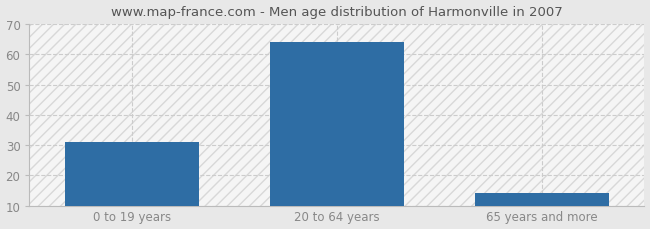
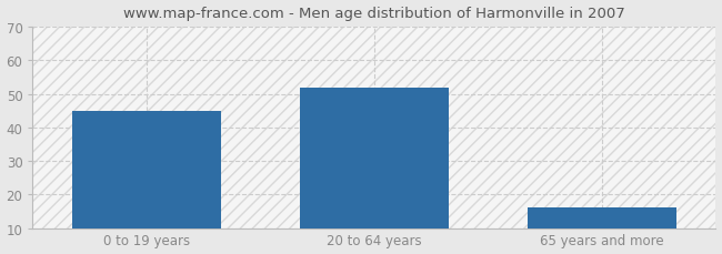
0 to 19 years: 31 -> 45
20 to 64 years: 64 -> 52
65 years and more: 14 -> 16
